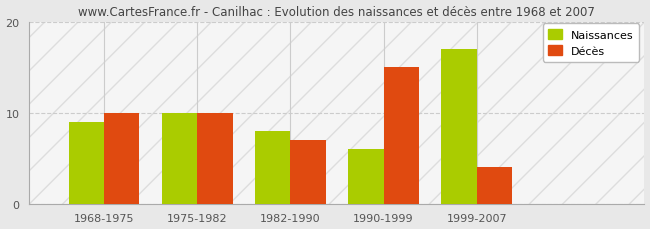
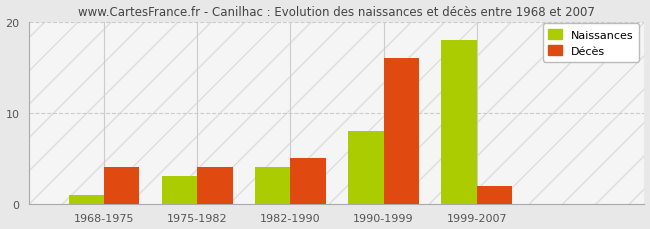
Naissances/1968-1975: 9 -> 1
Décès/1968-1975: 10 -> 4
Naissances/1975-1982: 10 -> 3
Décès/1975-1982: 10 -> 4
Naissances/1982-1990: 8 -> 4
Décès/1982-1990: 7 -> 5
Naissances/1990-1999: 6 -> 8
Décès/1990-1999: 15 -> 16
Naissances/1999-2007: 17 -> 18
Décès/1999-2007: 4 -> 2
